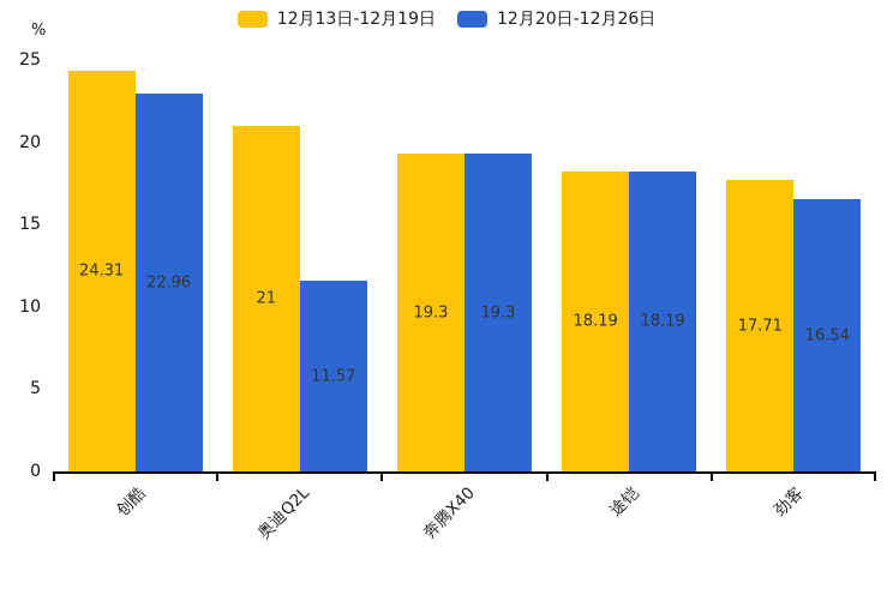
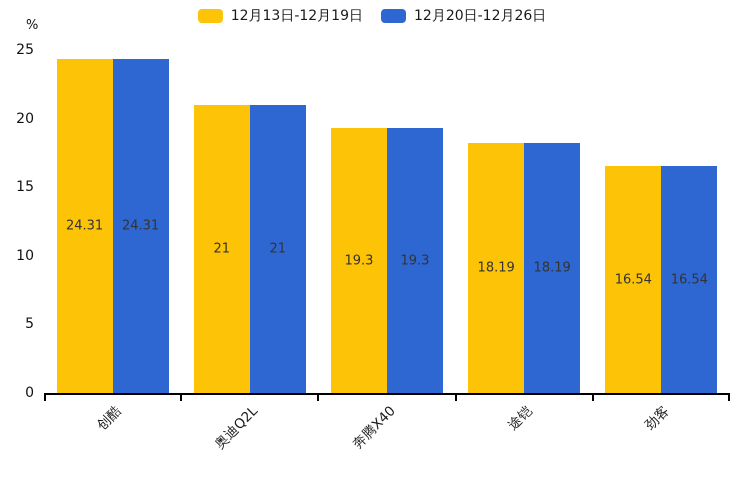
12月20日-12月26日/创酷: 22.96 -> 24.31
12月20日-12月26日/奥迪Q2L: 11.57 -> 21
12月13日-12月19日/劲客: 17.71 -> 16.54
